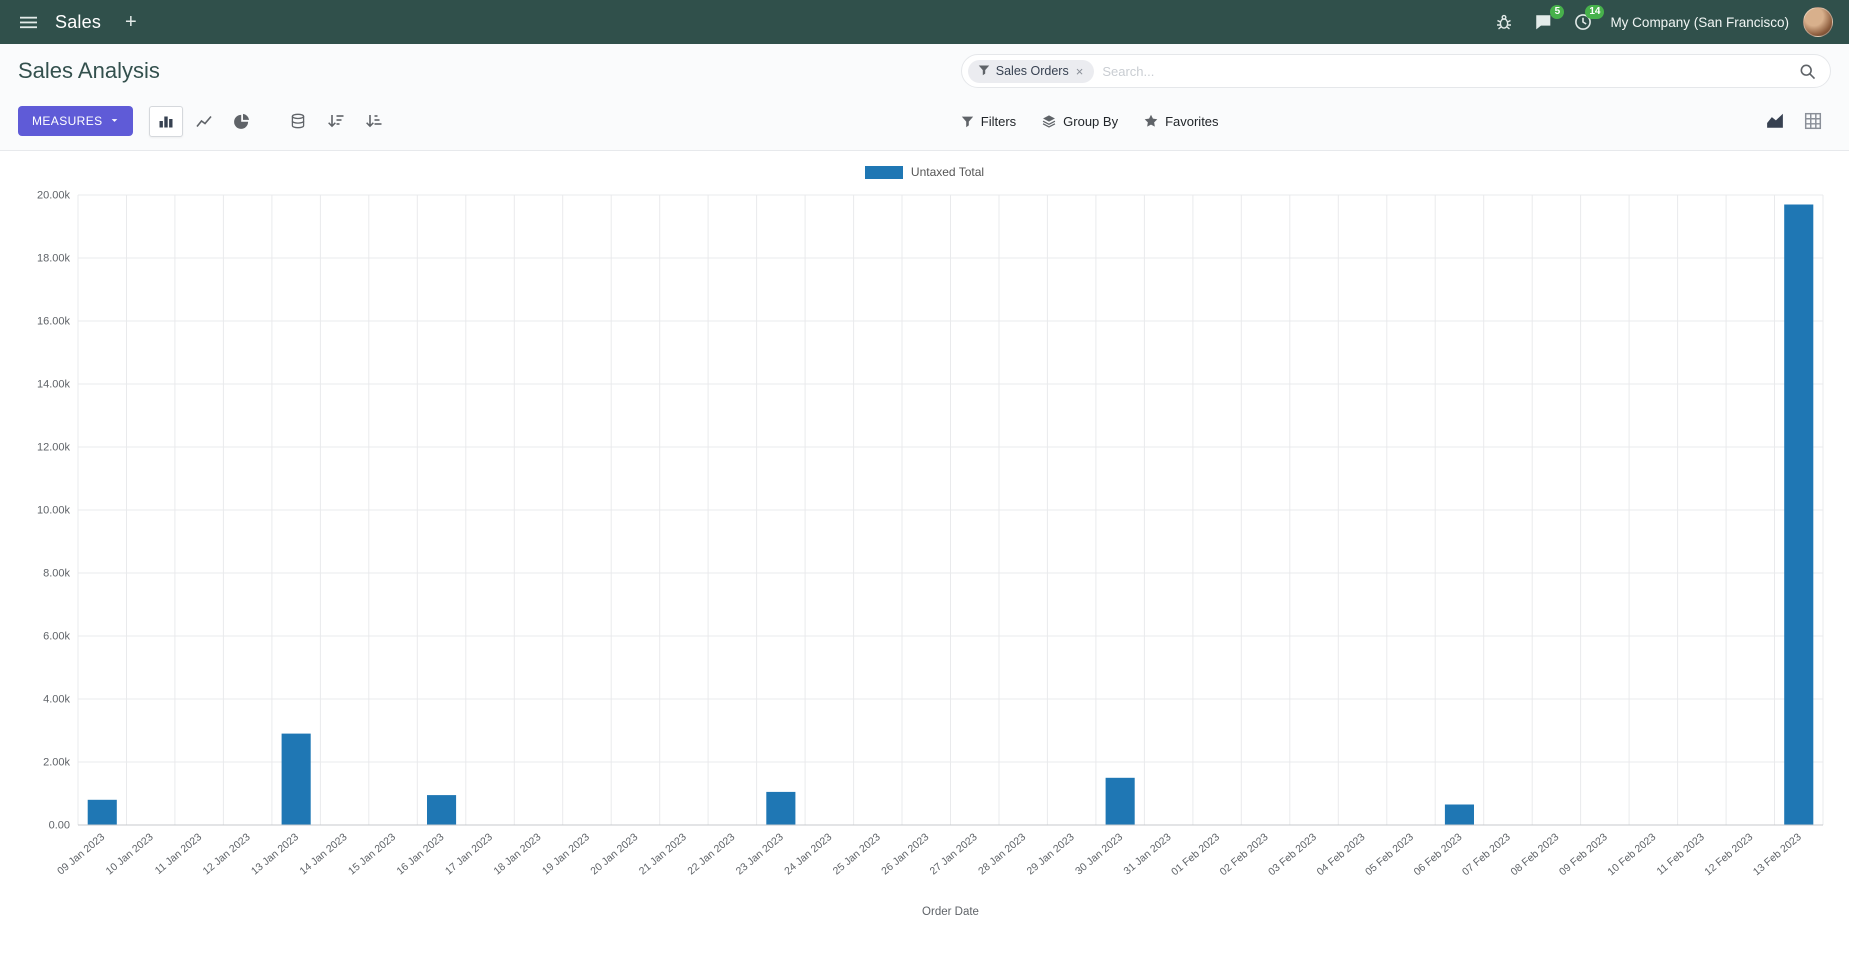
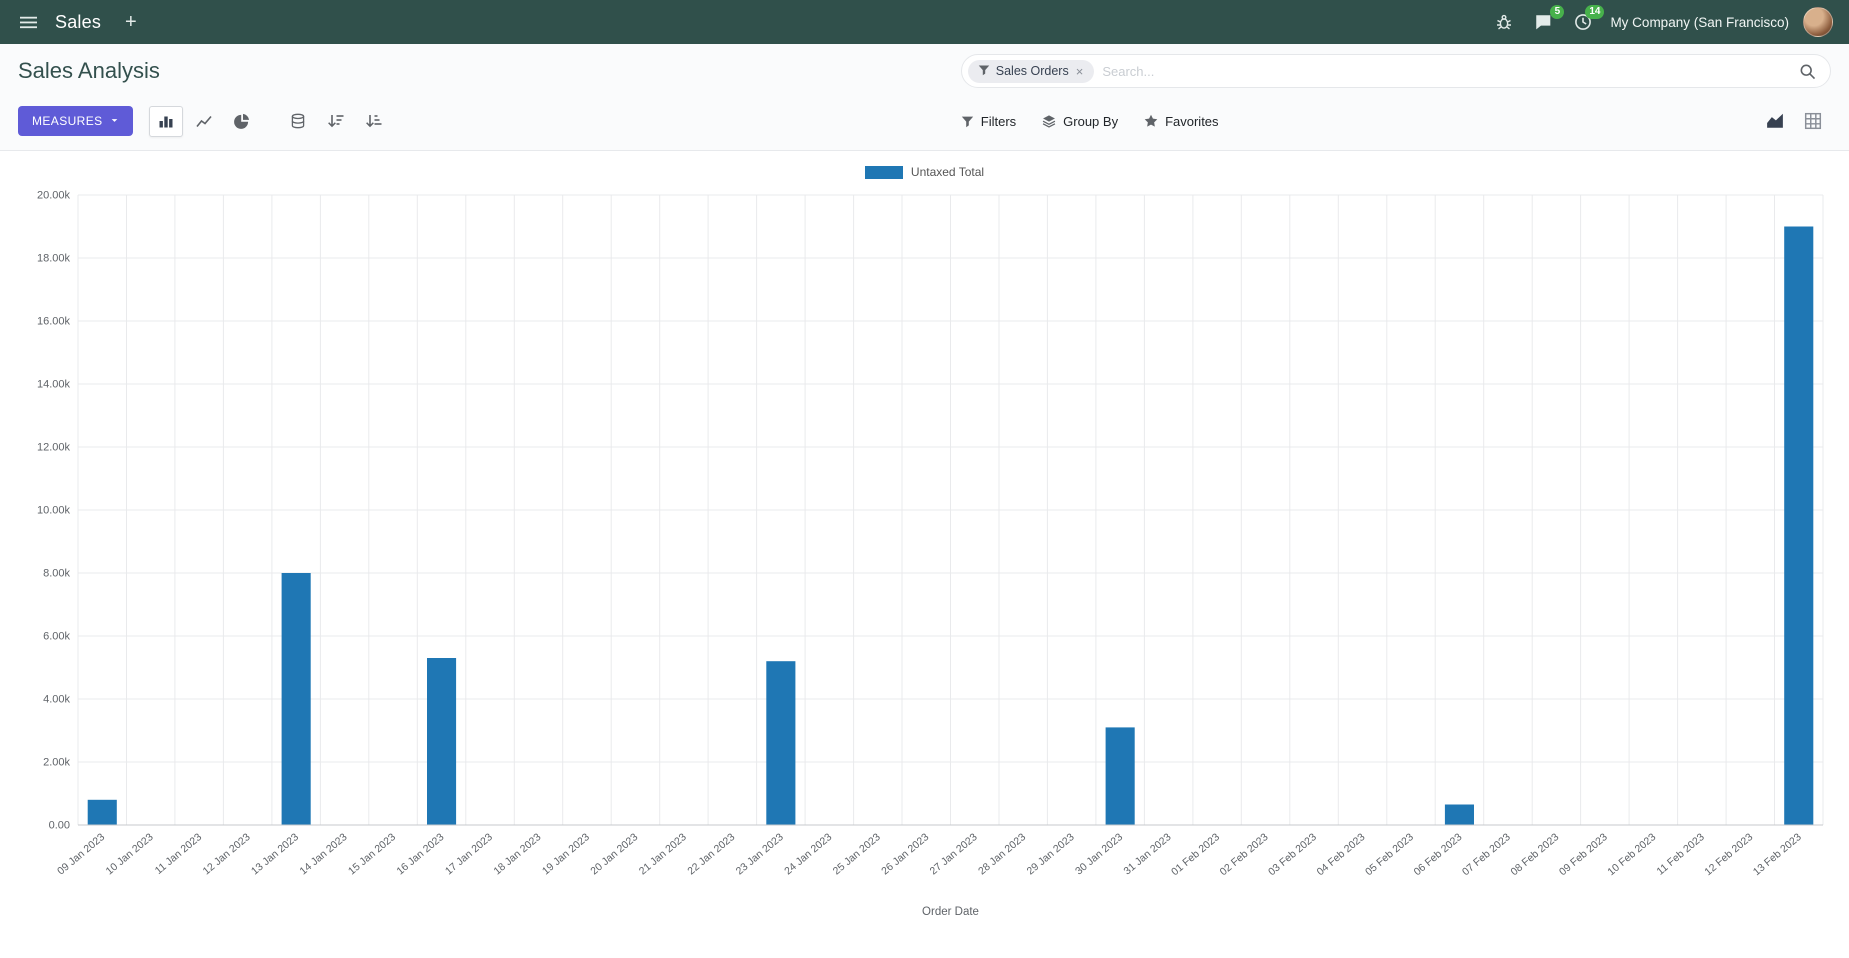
13 Jan 2023: 2.9k -> 8.0k
16 Jan 2023: 1.0k -> 5.3k
23 Jan 2023: 1.0k -> 5.2k
30 Jan 2023: 1.5k -> 3.1k
13 Feb 2023: 19.7k -> 19.0k
